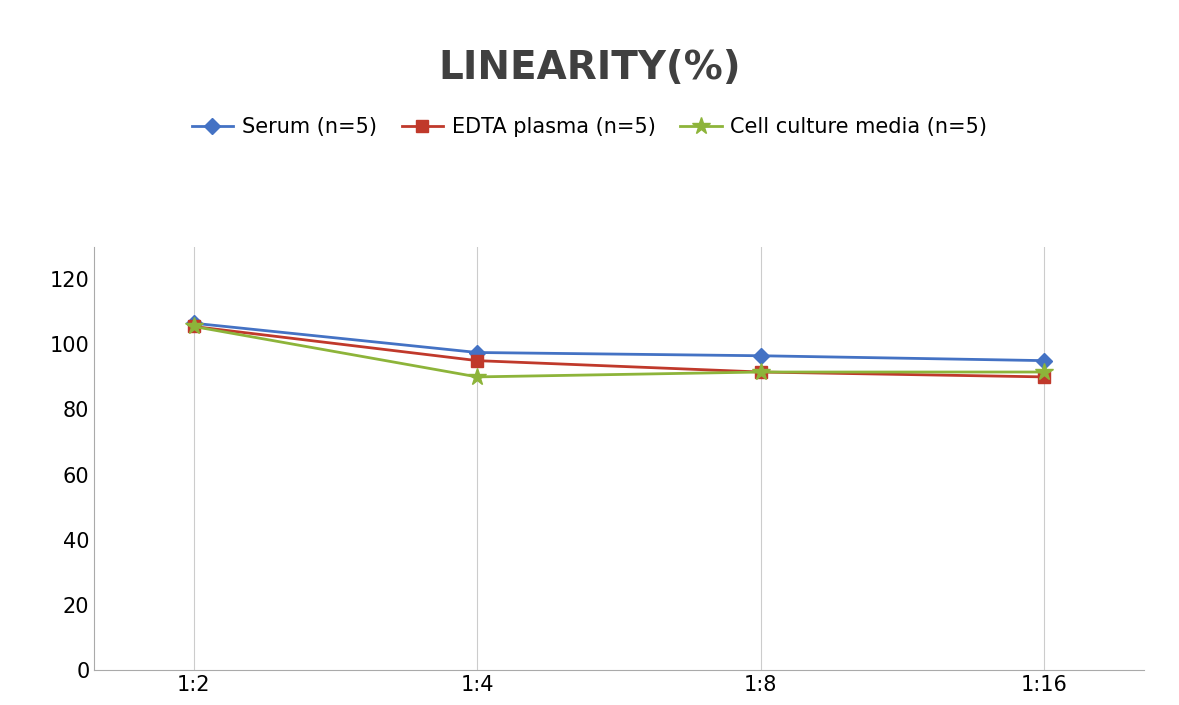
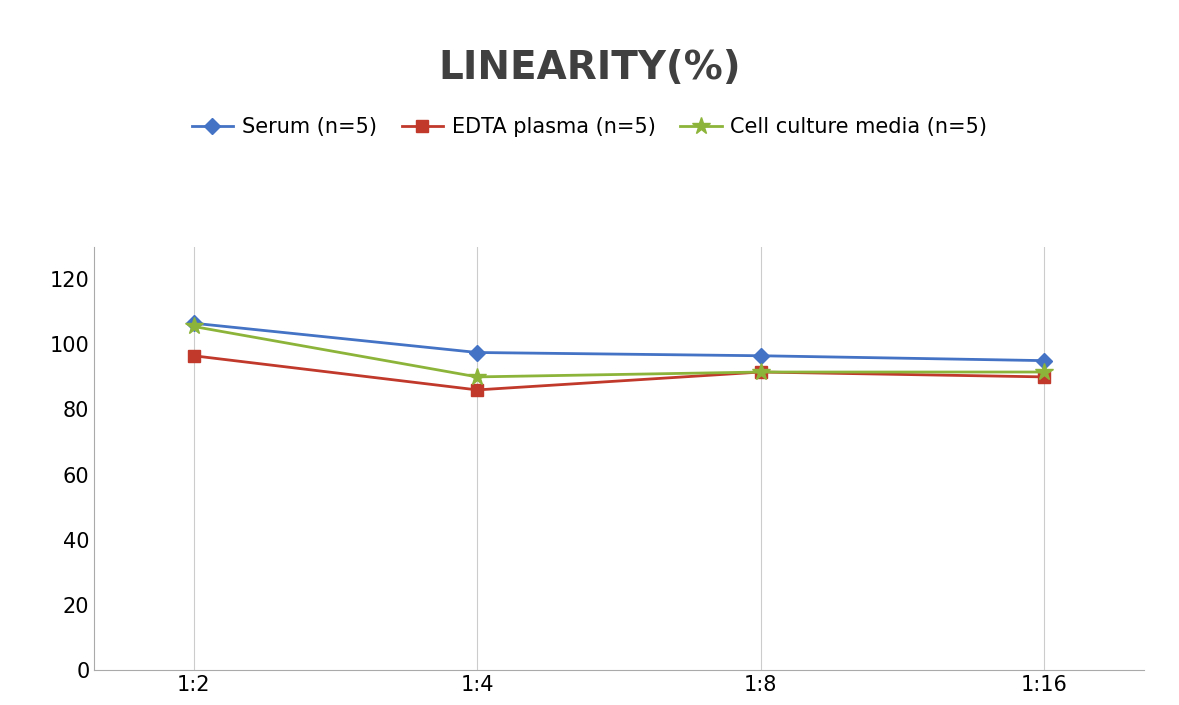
EDTA plasma (n=5)/1:2: 105.5 -> 96.5
EDTA plasma (n=5)/1:4: 95.0 -> 86.0
